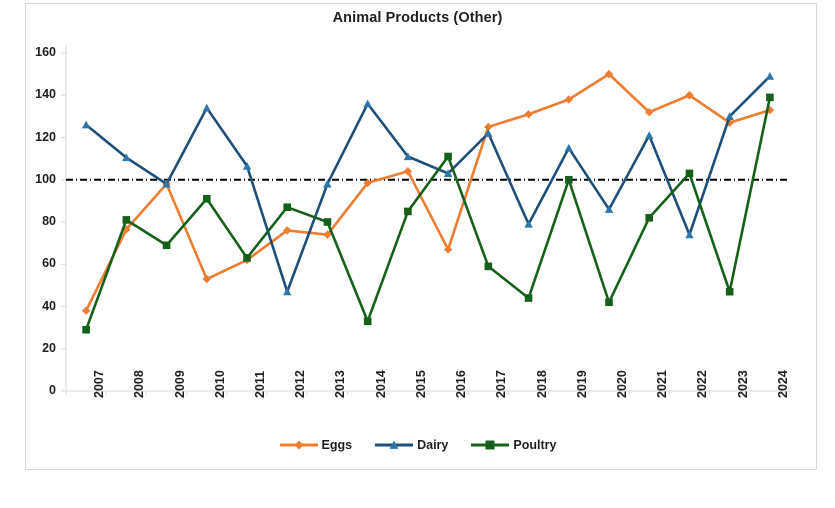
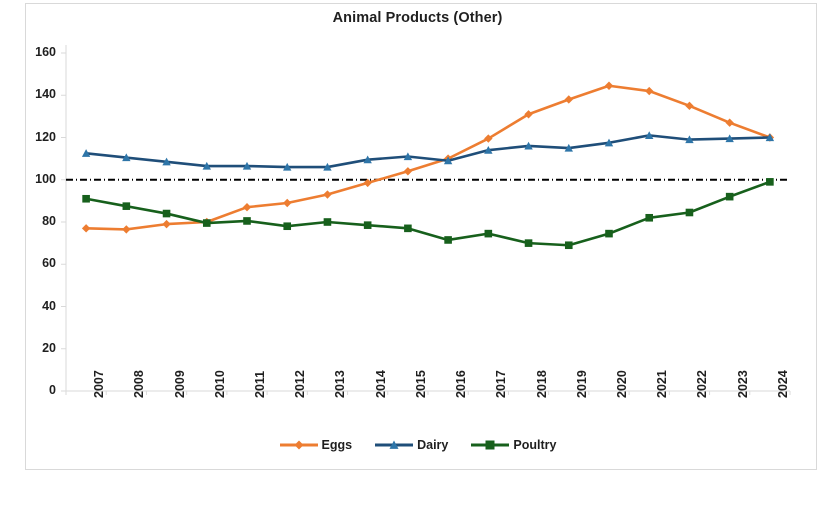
Eggs/2007: 38 -> 77
Dairy/2007: 126 -> 112
Poultry/2007: 29 -> 91
Poultry/2008: 81 -> 88
Eggs/2009: 98 -> 79
Dairy/2009: 98 -> 108
Poultry/2009: 69 -> 84
Eggs/2010: 53 -> 80
Dairy/2010: 134 -> 106
Poultry/2010: 91 -> 80
Eggs/2011: 62 -> 87
Poultry/2011: 63 -> 80
Eggs/2012: 76 -> 89
Dairy/2012: 47 -> 106
Poultry/2012: 87 -> 78
Eggs/2013: 74 -> 93
Dairy/2013: 98 -> 106
Dairy/2014: 136 -> 110
Poultry/2014: 33 -> 78
Poultry/2015: 85 -> 77
Eggs/2016: 67 -> 110
Dairy/2016: 103 -> 109
Poultry/2016: 111 -> 72
Eggs/2017: 125 -> 120
Dairy/2017: 122 -> 114
Poultry/2017: 59 -> 74
Dairy/2018: 79 -> 116
Poultry/2018: 44 -> 70
Poultry/2019: 100 -> 69
Eggs/2020: 150 -> 144
Dairy/2020: 86 -> 118
Poultry/2020: 42 -> 74
Eggs/2021: 132 -> 142
Eggs/2022: 140 -> 135
Dairy/2022: 74 -> 119
Poultry/2022: 103 -> 84
Dairy/2023: 130 -> 120
Poultry/2023: 47 -> 92
Eggs/2024: 133 -> 120
Dairy/2024: 149 -> 120
Poultry/2024: 139 -> 99
